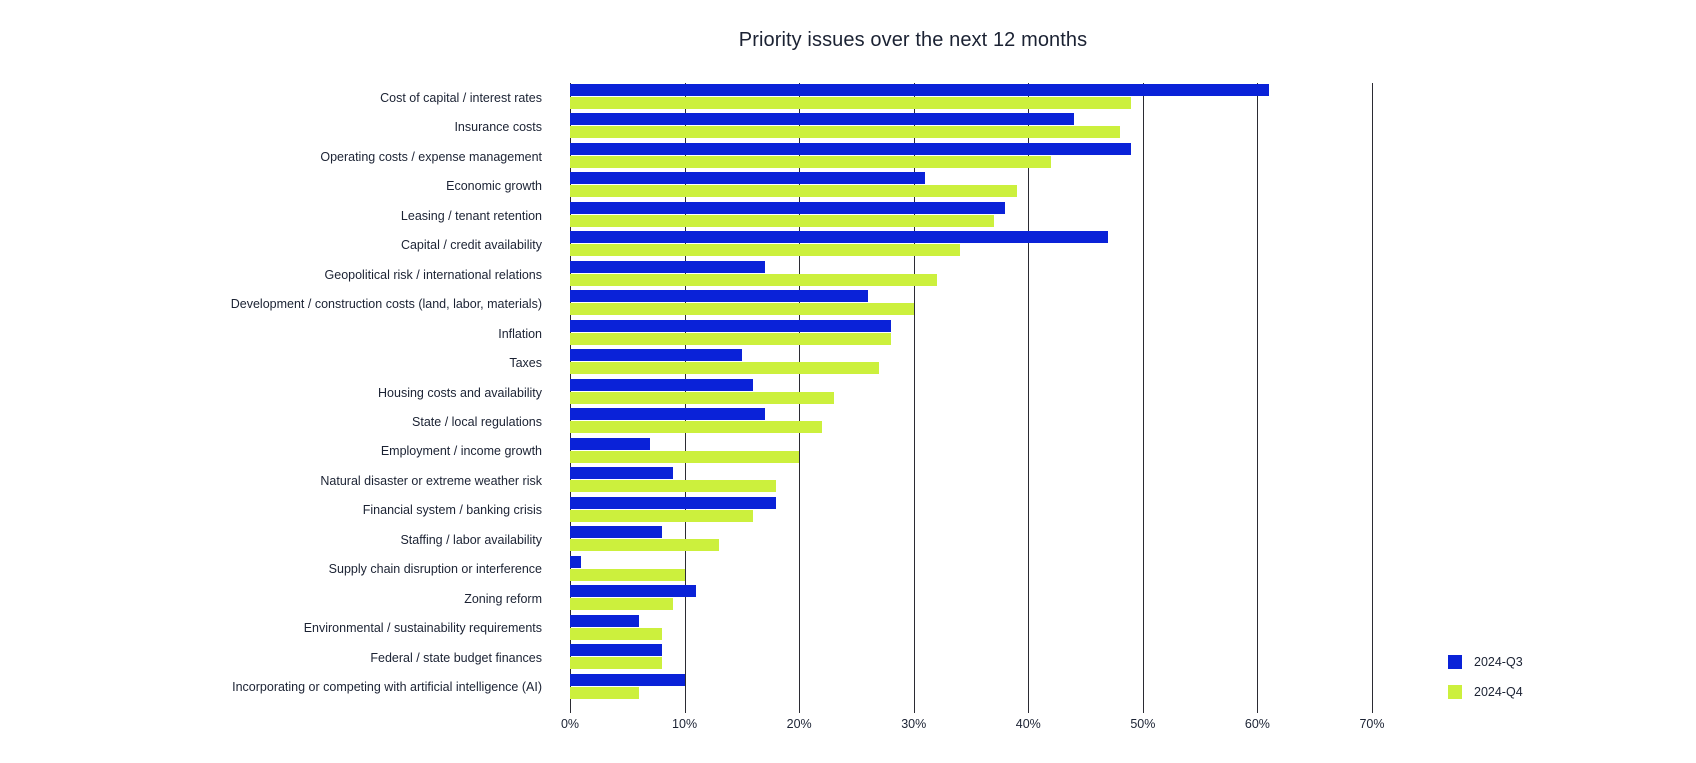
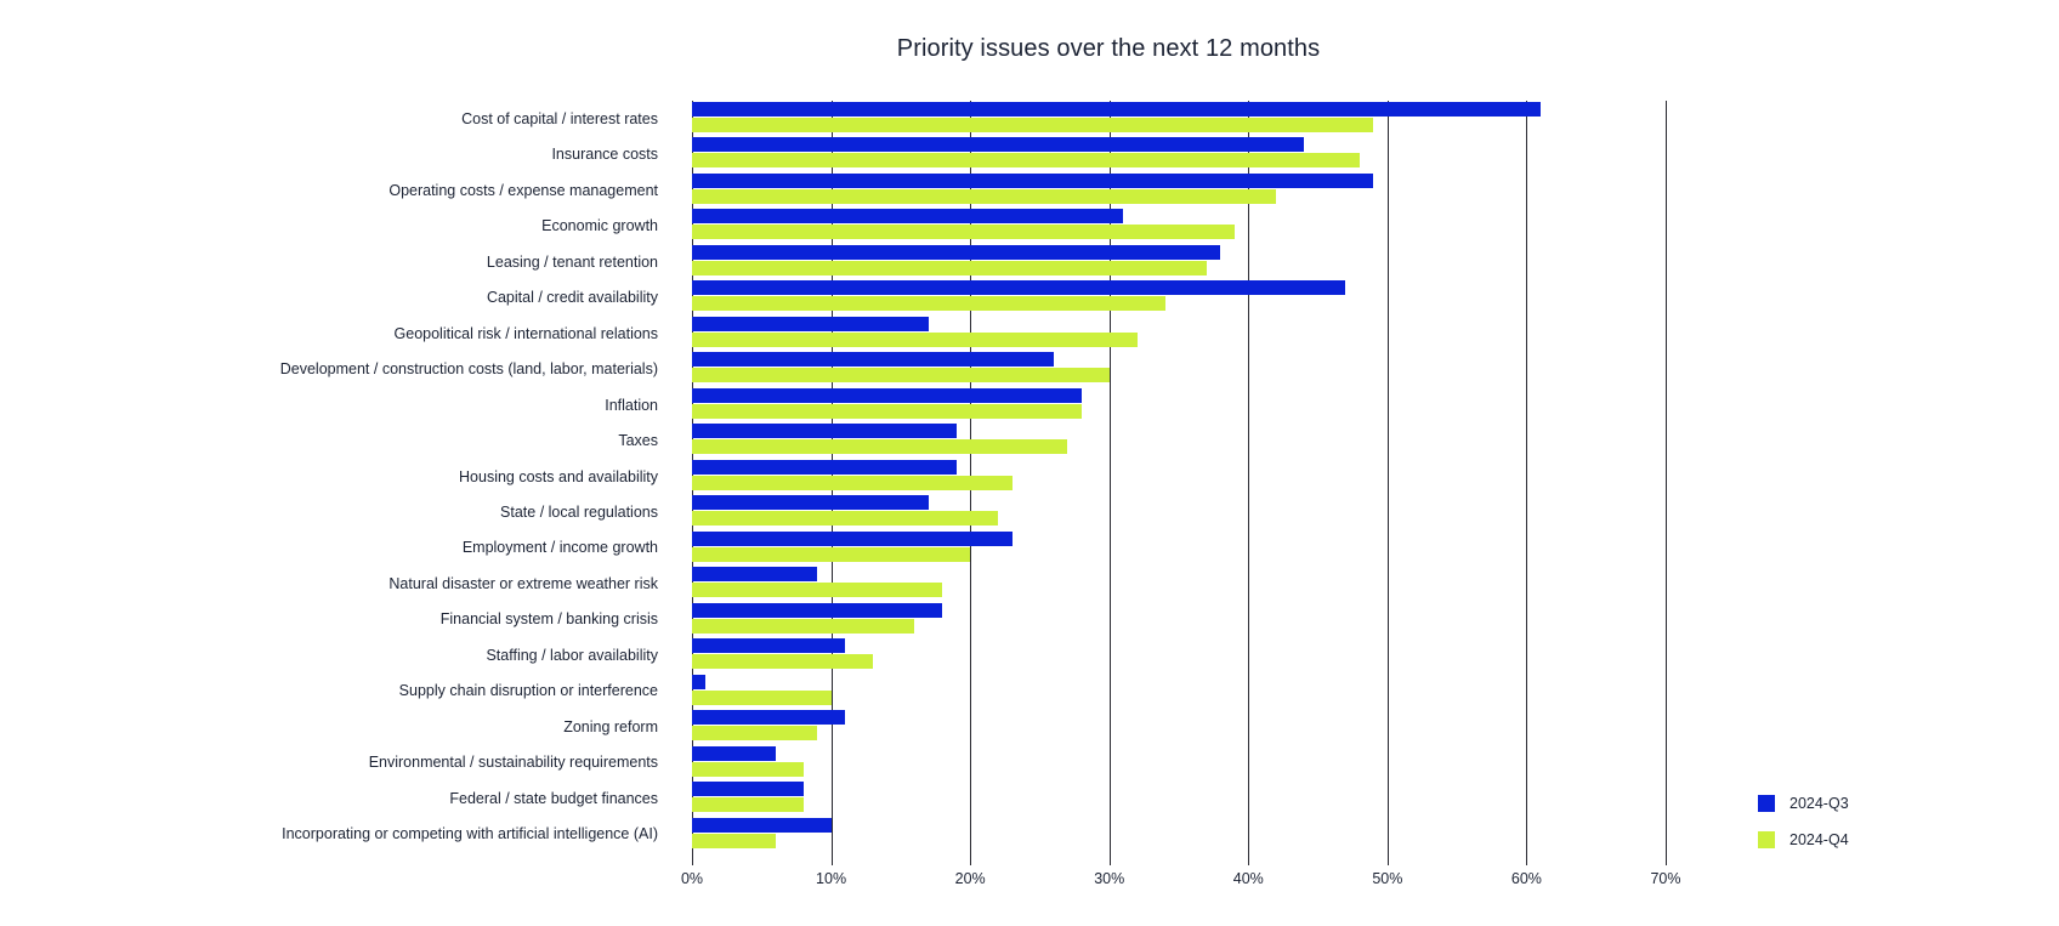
2024-Q3/Taxes: 15% -> 19%
2024-Q3/Housing costs and availability: 16% -> 19%
2024-Q3/Employment / income growth: 7% -> 23%
2024-Q3/Staffing / labor availability: 8% -> 11%
